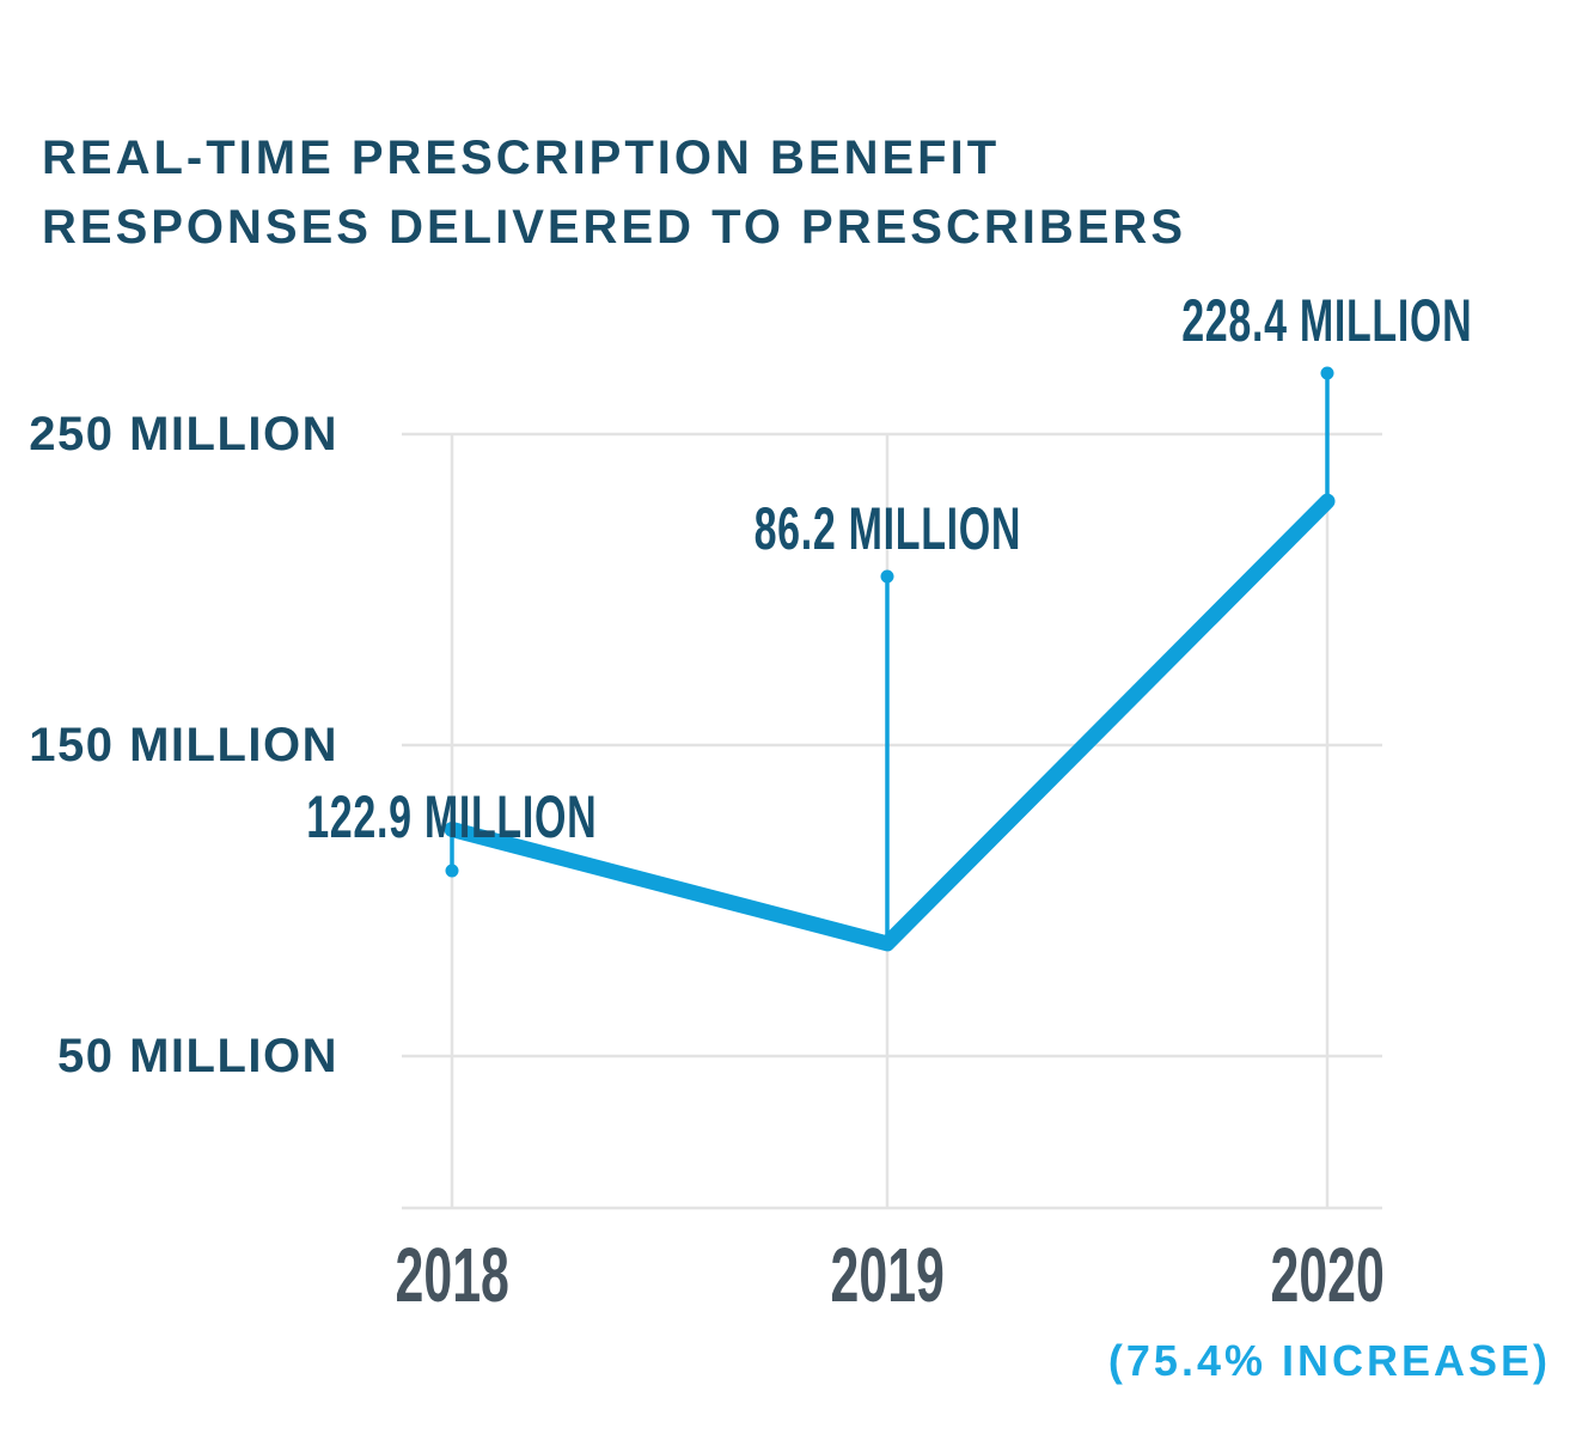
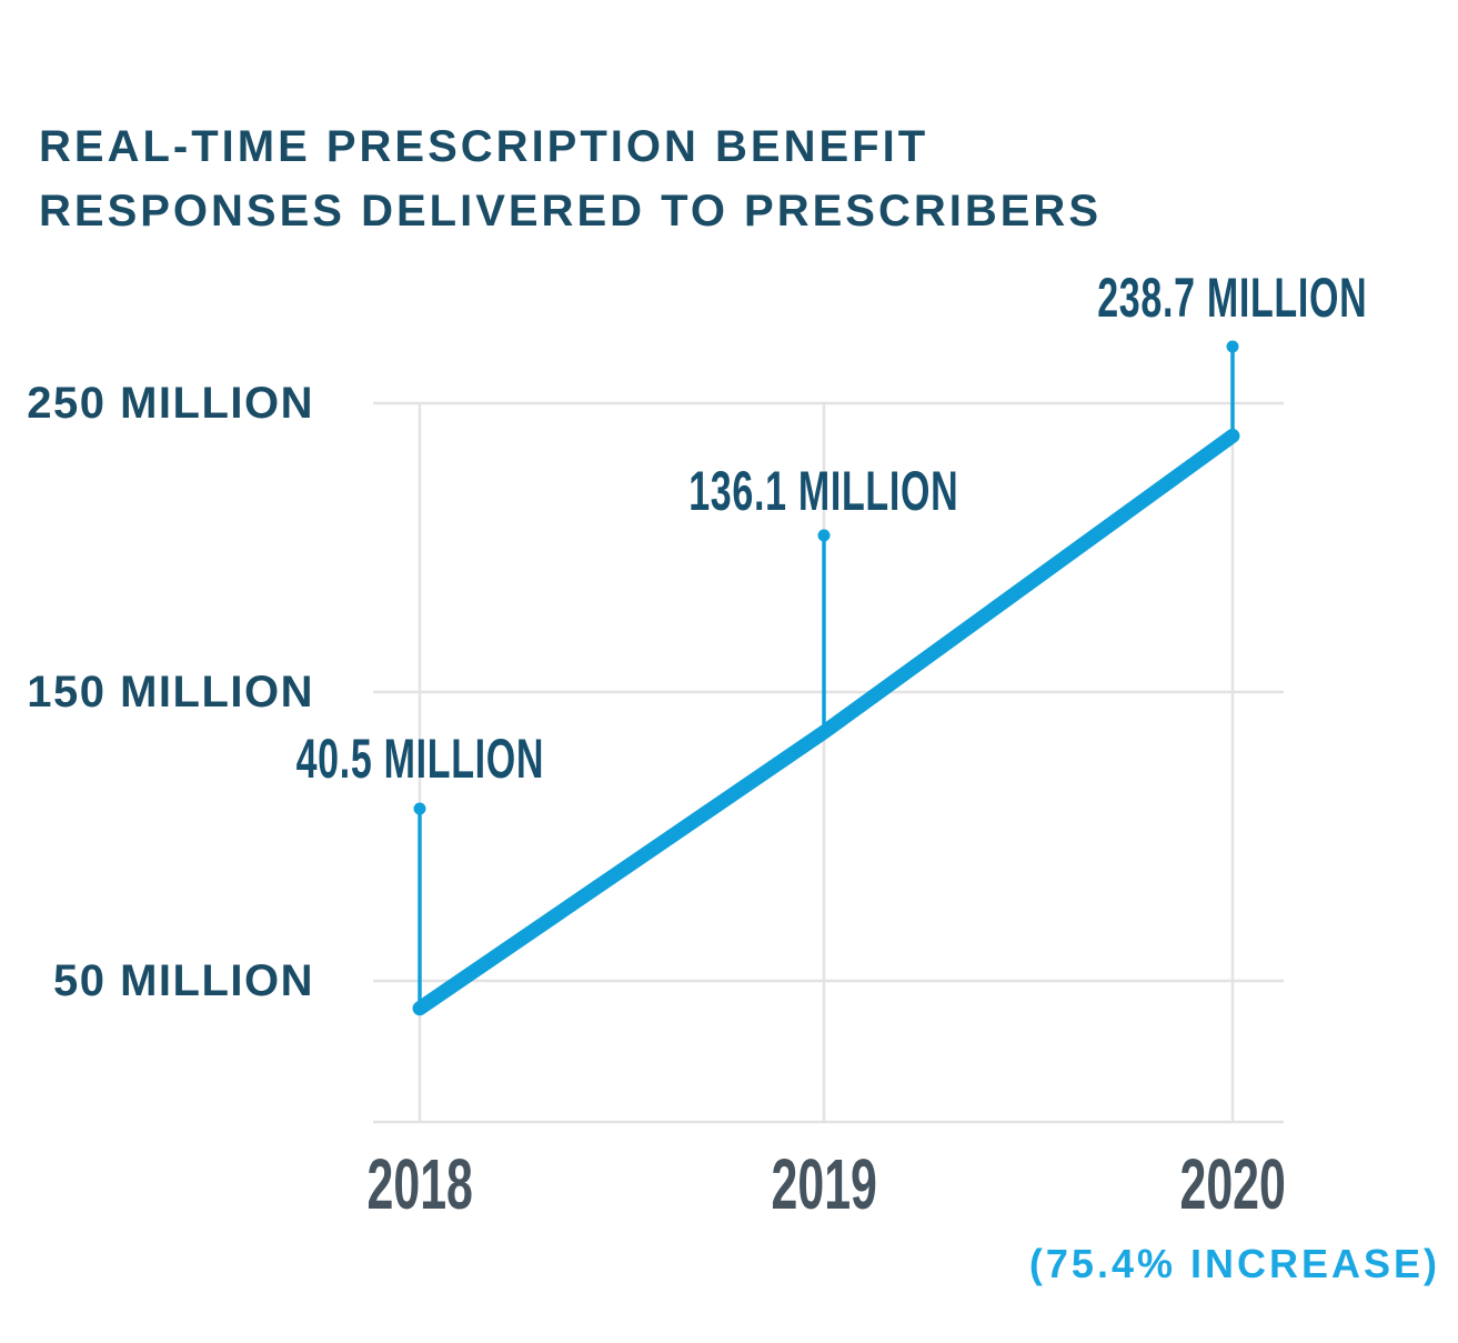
2018: 122.9 -> 40.5
2019: 86.2 -> 136.1
2020: 228.4 -> 238.7
